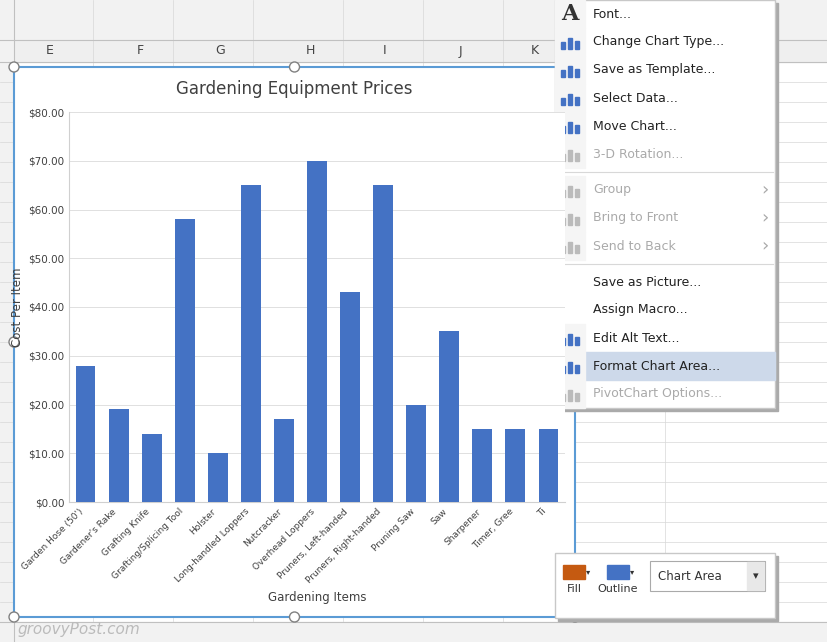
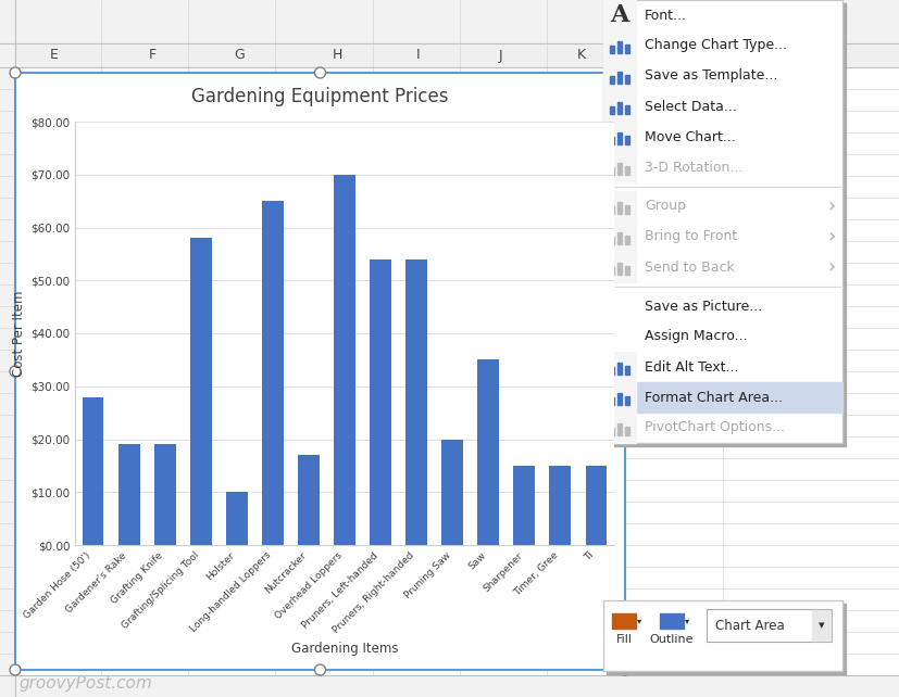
Grafting Knife: $14 -> $19
Pruners, Left-handed: $43 -> $54
Pruners, Right-handed: $65 -> $54
